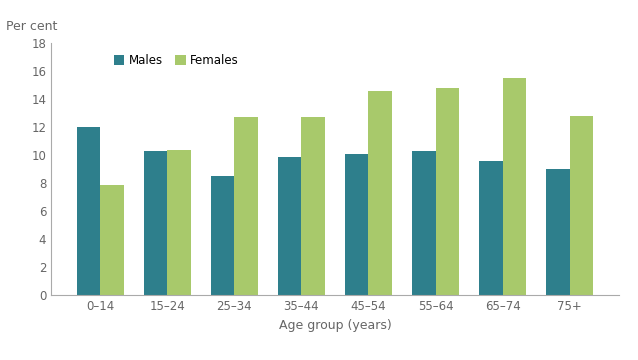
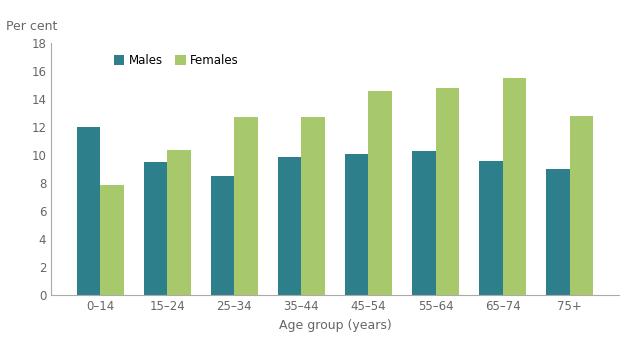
Males/15–24: 10.3 -> 9.5
